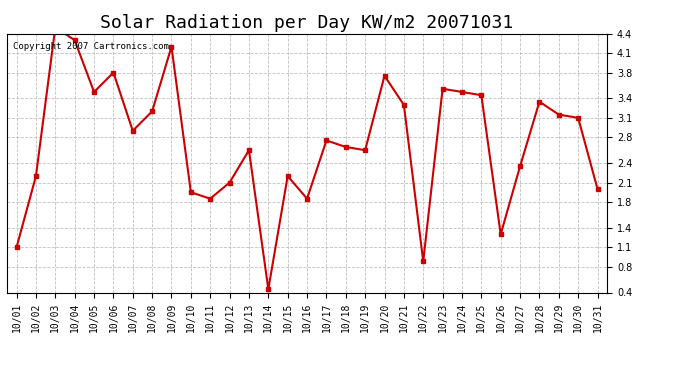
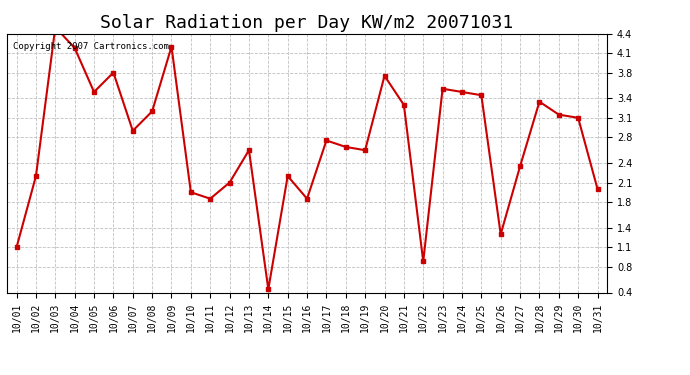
10/04: 4.30 -> 4.18
